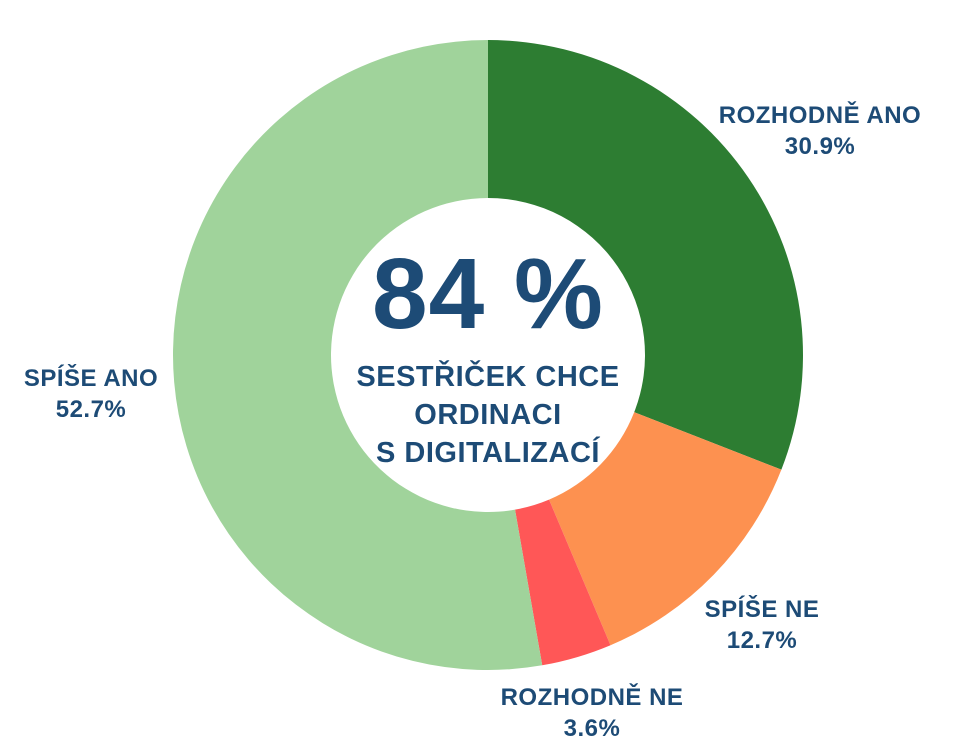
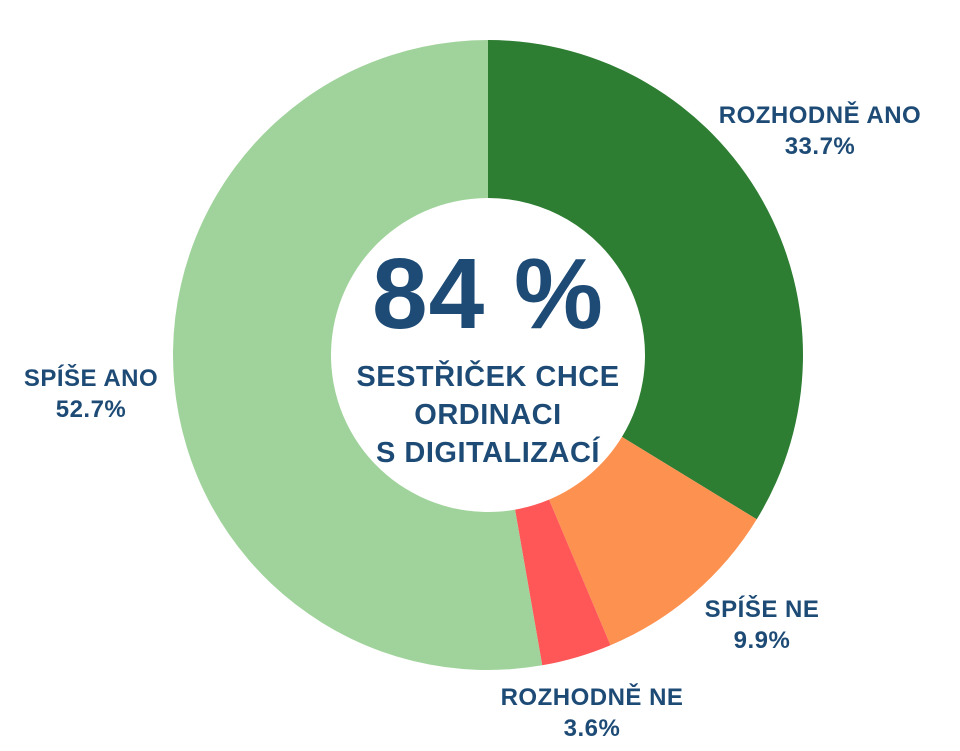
ROZHODNĚ ANO: 30.9% -> 33.7%
SPÍŠE NE: 12.7% -> 9.9%
